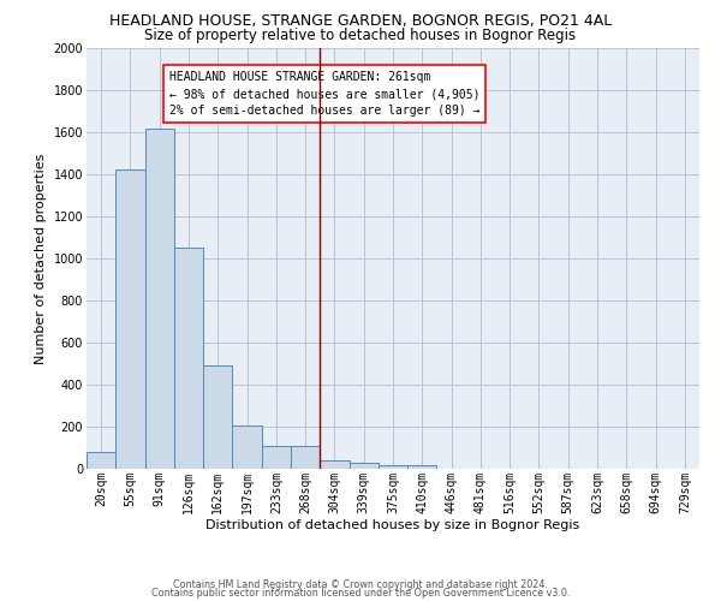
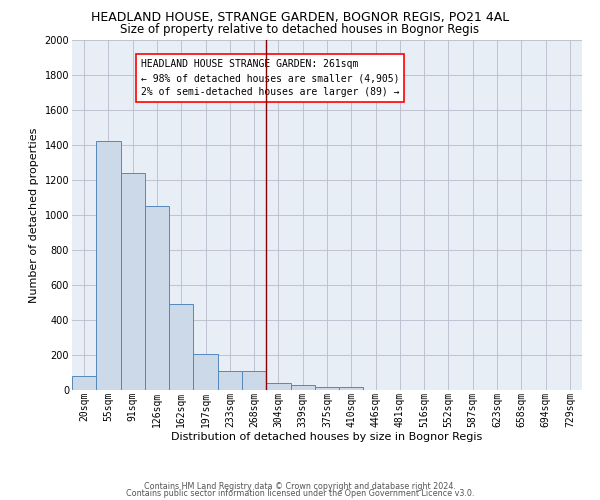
91sqm: 1620 -> 1240
